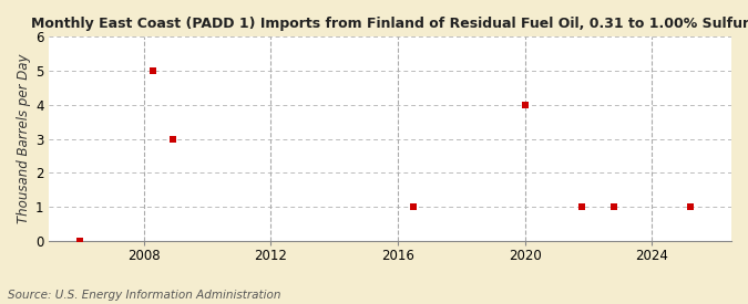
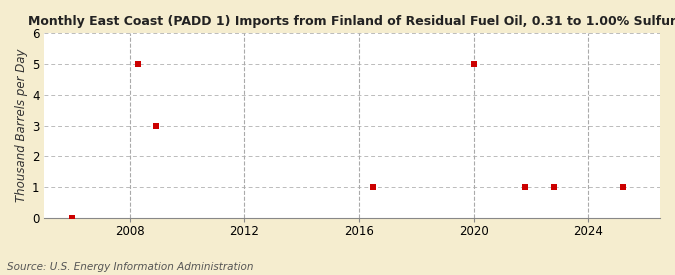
2020: 4 -> 5
